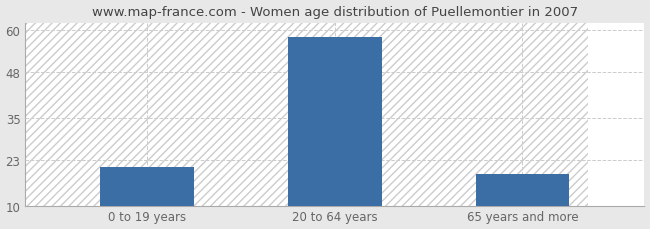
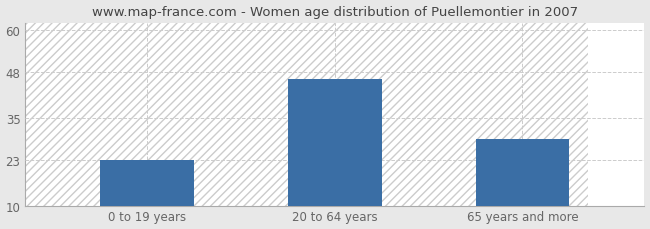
0 to 19 years: 21 -> 23
20 to 64 years: 58 -> 46
65 years and more: 19 -> 29
